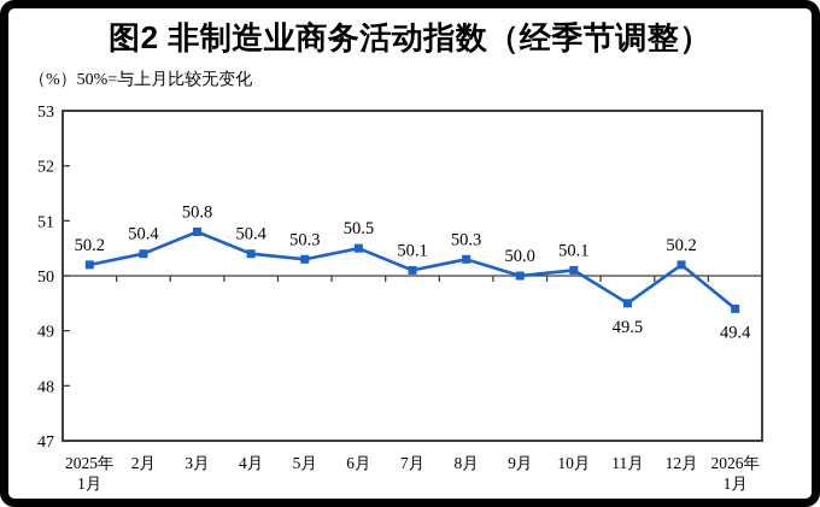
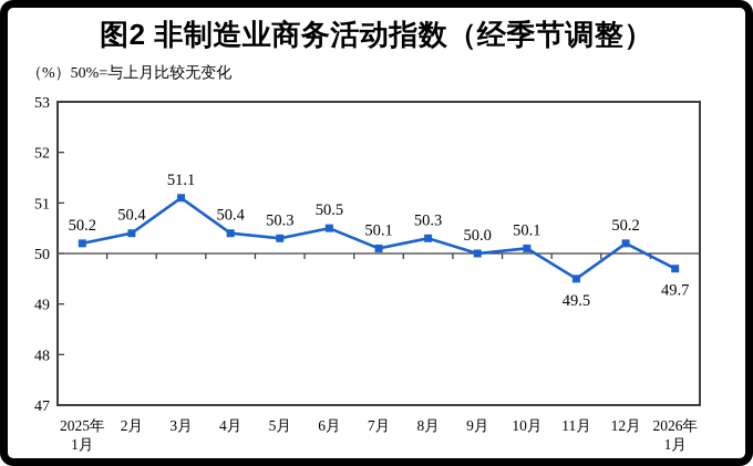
3月: 50.8 -> 51.1
2026年 1月: 49.4 -> 49.7
